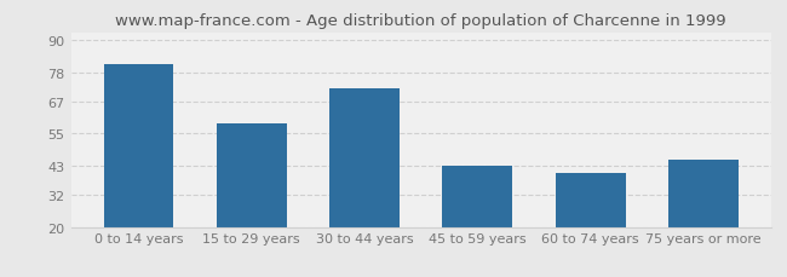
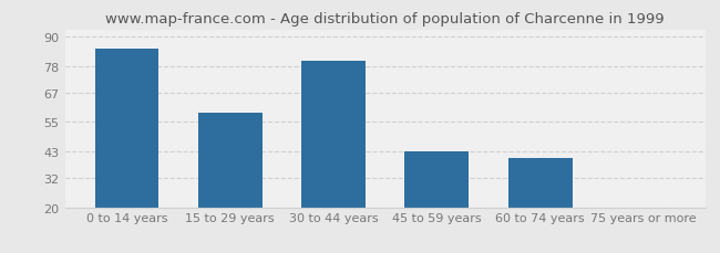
0 to 14 years: 81 -> 85
30 to 44 years: 72 -> 80
75 years or more: 45 -> 20
